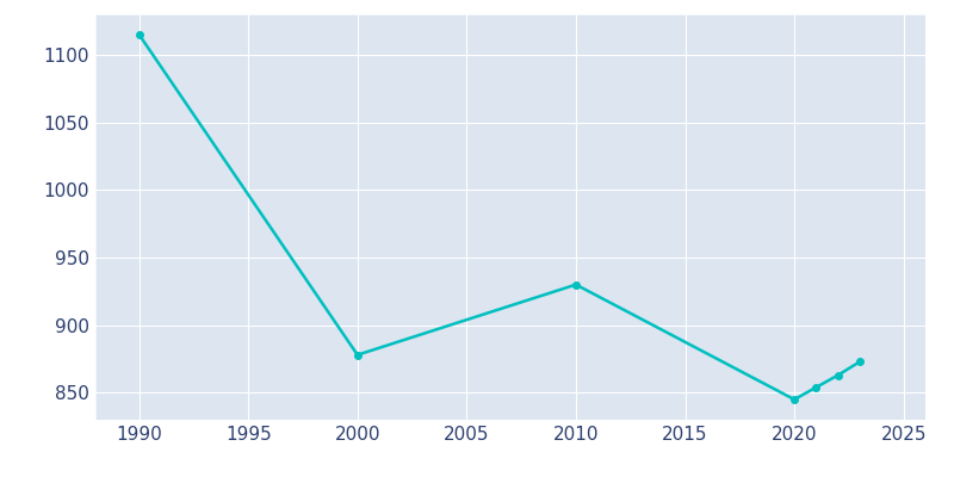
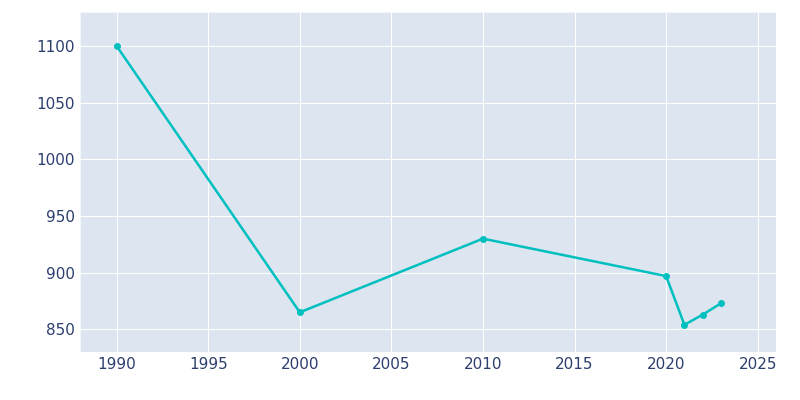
1990: 1115 -> 1100
2000: 878 -> 865
2020: 845 -> 897
